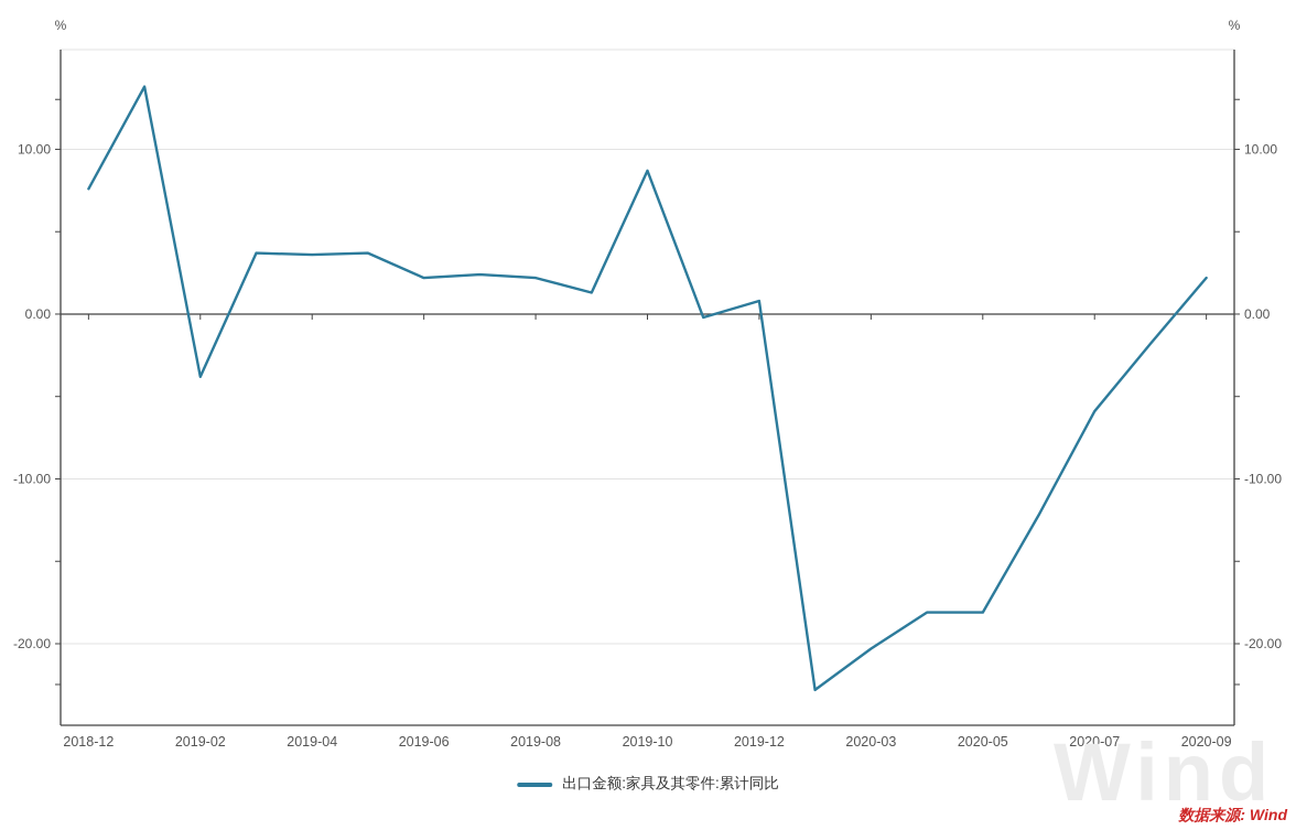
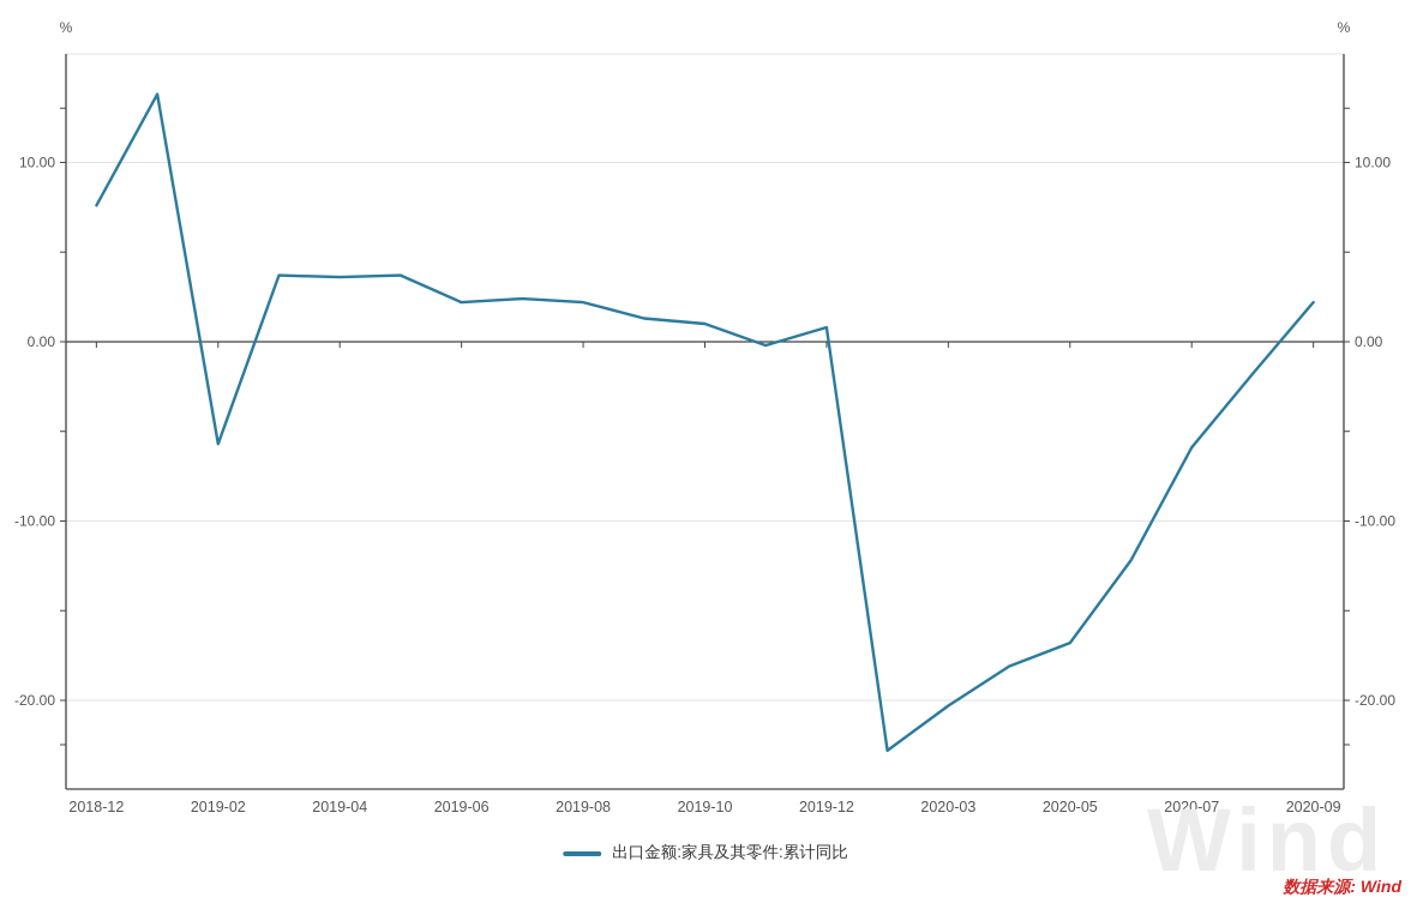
2019-02: -3.8 -> -5.7
2019-10: 8.7 -> 1.0
2020-05: -18.1 -> -16.8
